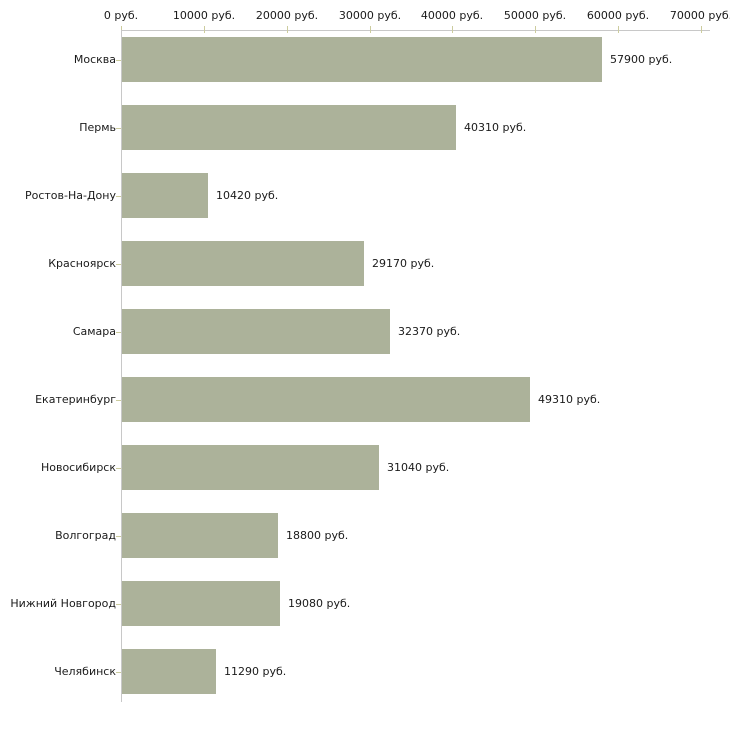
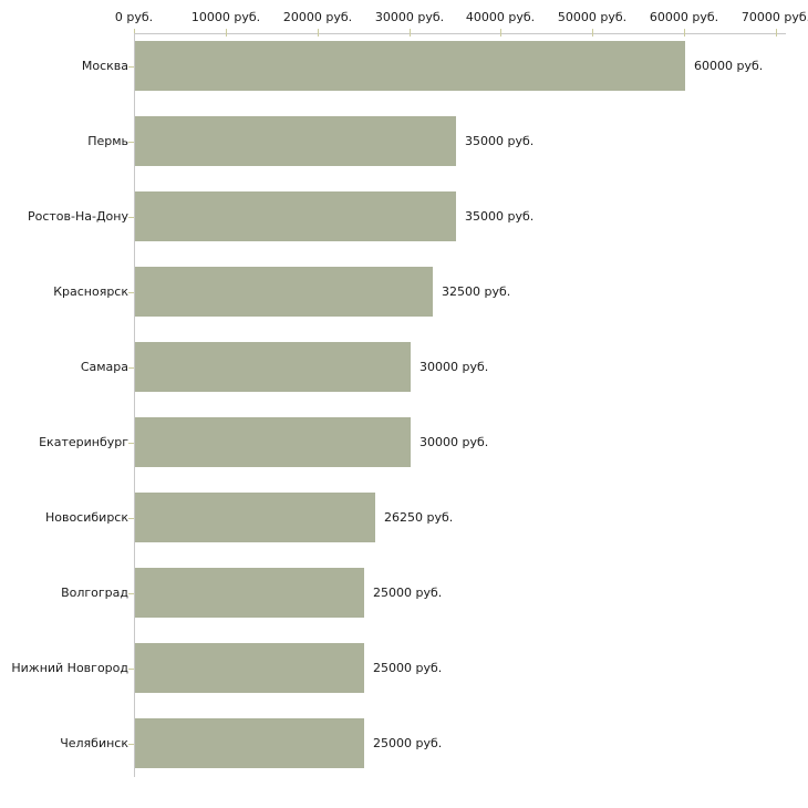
Москва: 57900 -> 60000
Пермь: 40310 -> 35000
Ростов-На-Дону: 10420 -> 35000
Красноярск: 29170 -> 32500
Самара: 32370 -> 30000
Екатеринбург: 49310 -> 30000
Новосибирск: 31040 -> 26250
Волгоград: 18800 -> 25000
Нижний Новгород: 19080 -> 25000
Челябинск: 11290 -> 25000
